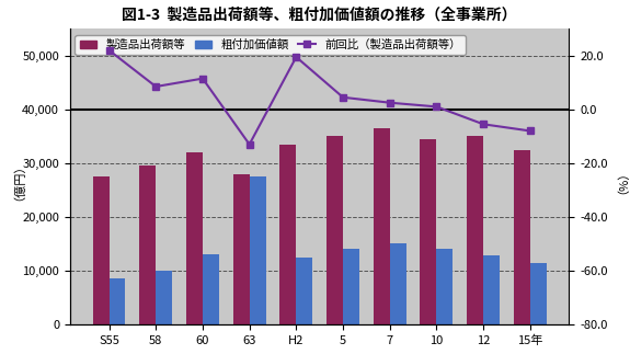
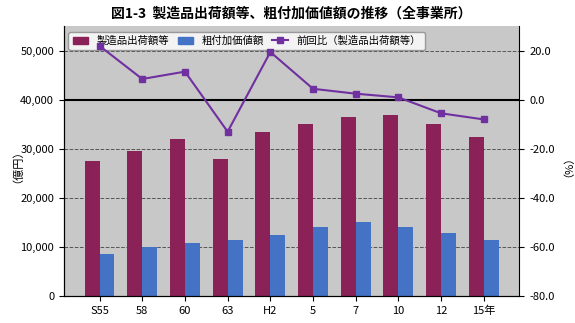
粗付加価値額/60: 13,000 -> 10,700
粗付加価値額/63: 27,500 -> 11,500
製造品出荷額等/10: 34,500 -> 37,000
